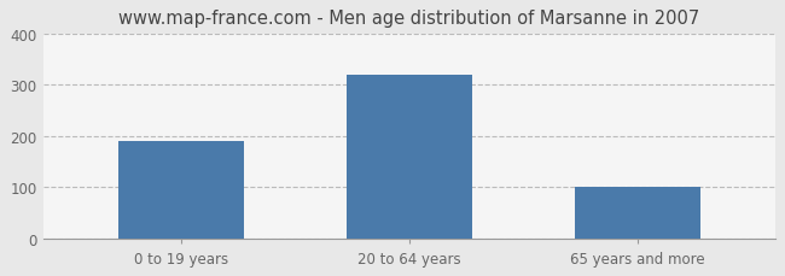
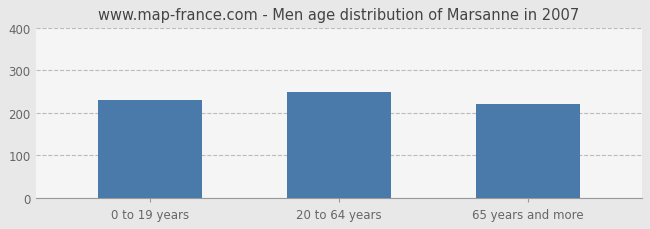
0 to 19 years: 190 -> 230
20 to 64 years: 320 -> 250
65 years and more: 100 -> 220
